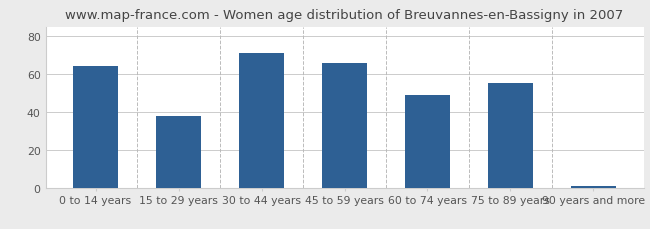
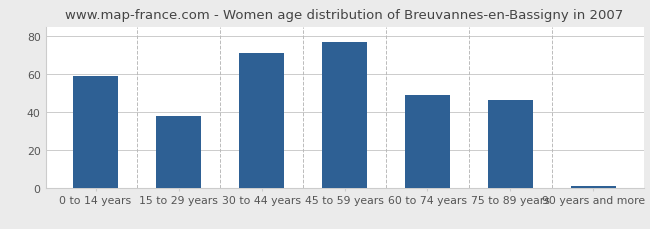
0 to 14 years: 64 -> 59
45 to 59 years: 66 -> 77
75 to 89 years: 55 -> 46
